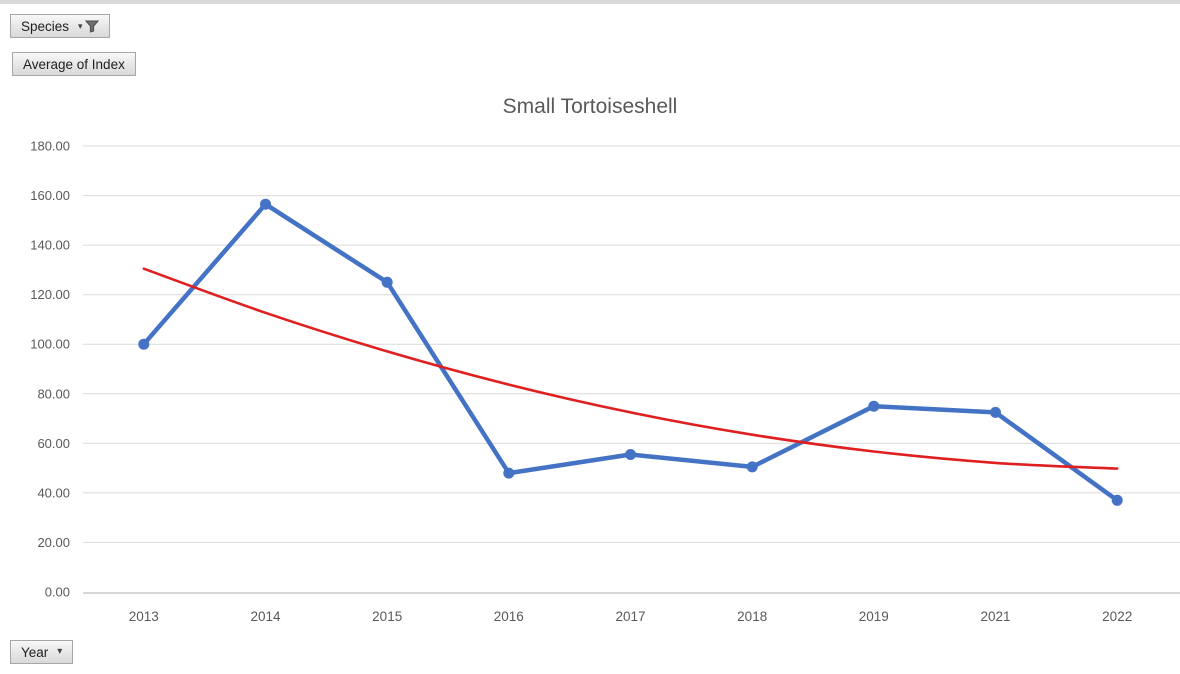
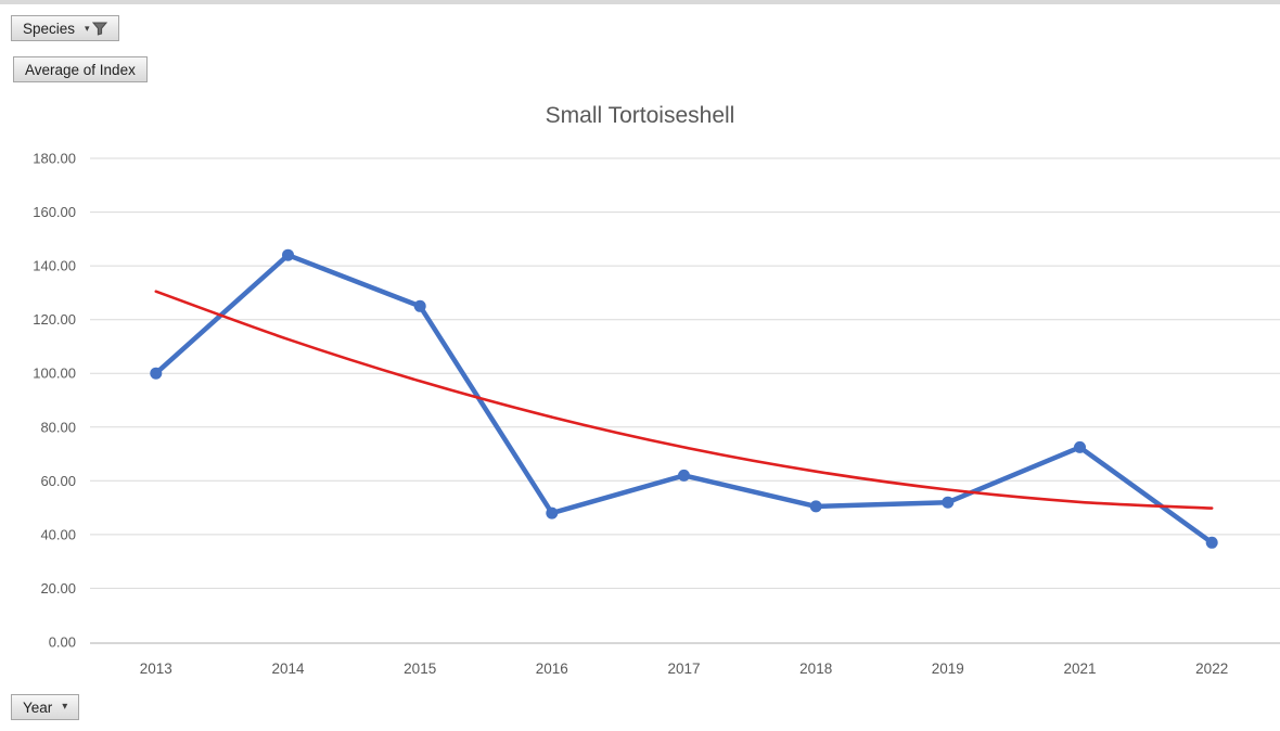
Average of Index/2014: 156 -> 144
Average of Index/2017: 56 -> 62
Average of Index/2019: 75 -> 52
